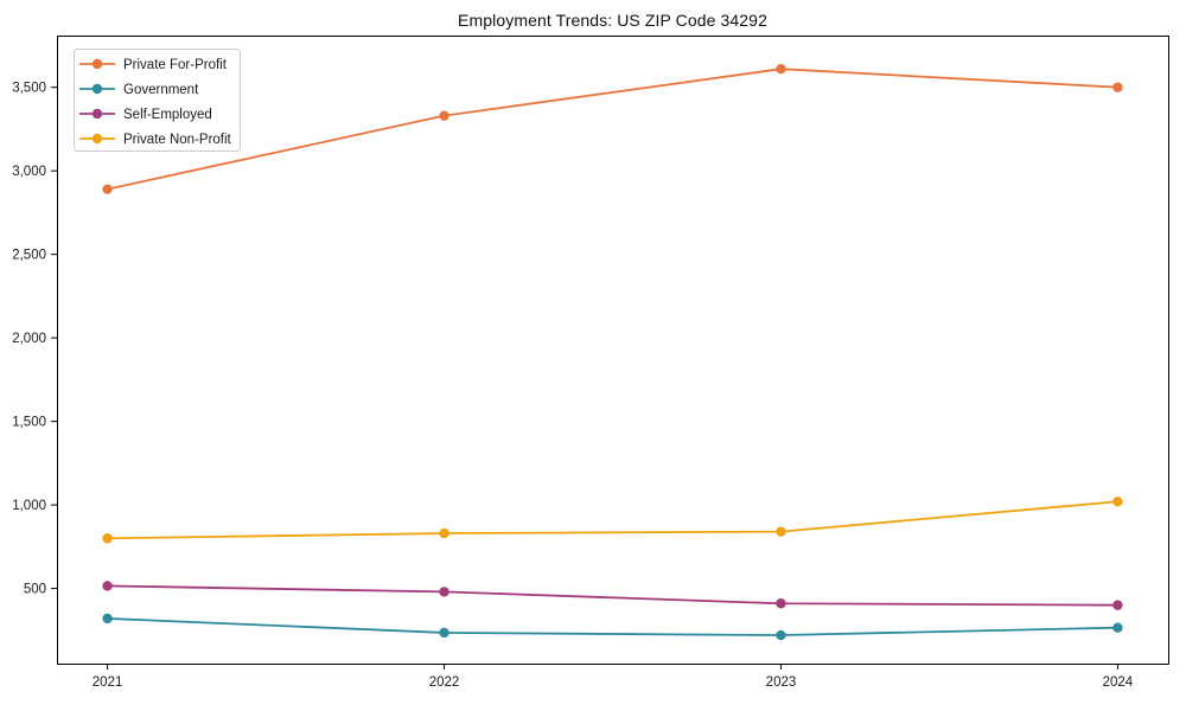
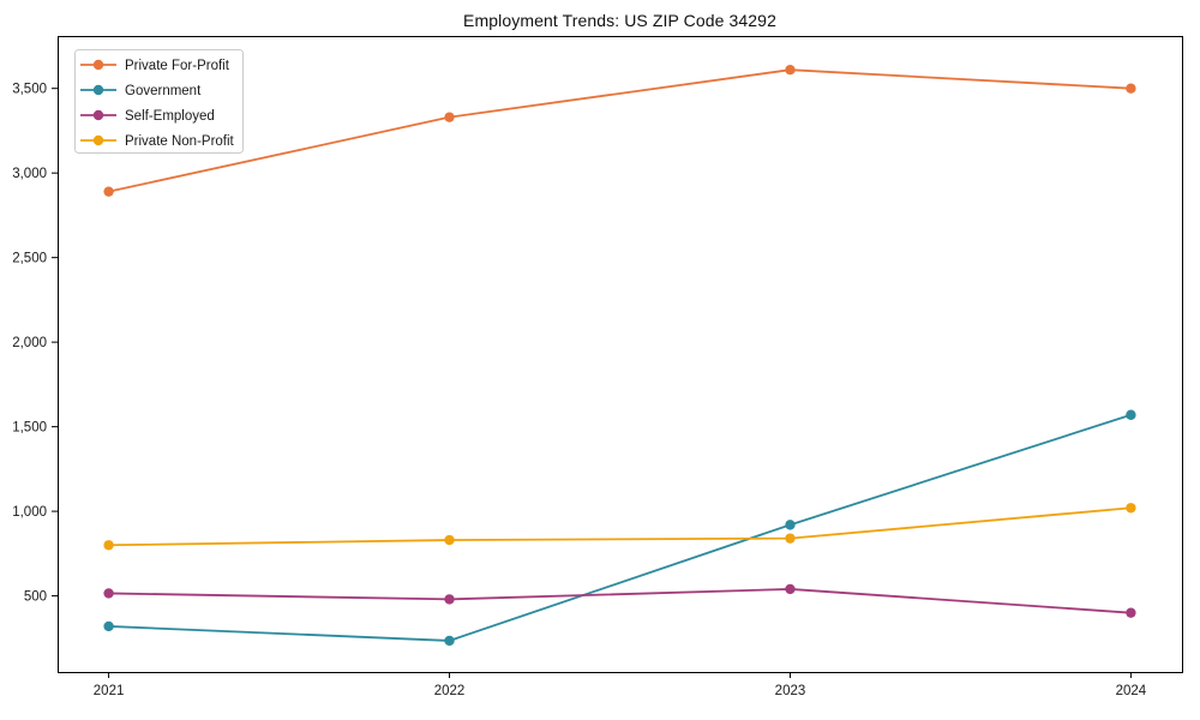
Government/2023: 220 -> 920
Self-Employed/2023: 410 -> 540
Government/2024: 260 -> 1570
